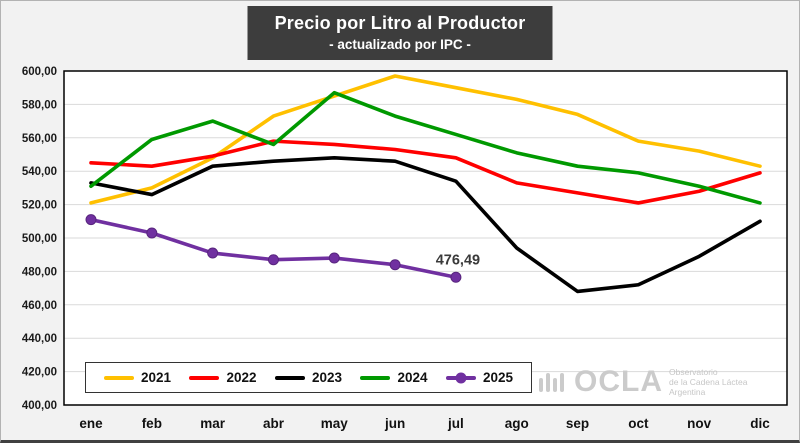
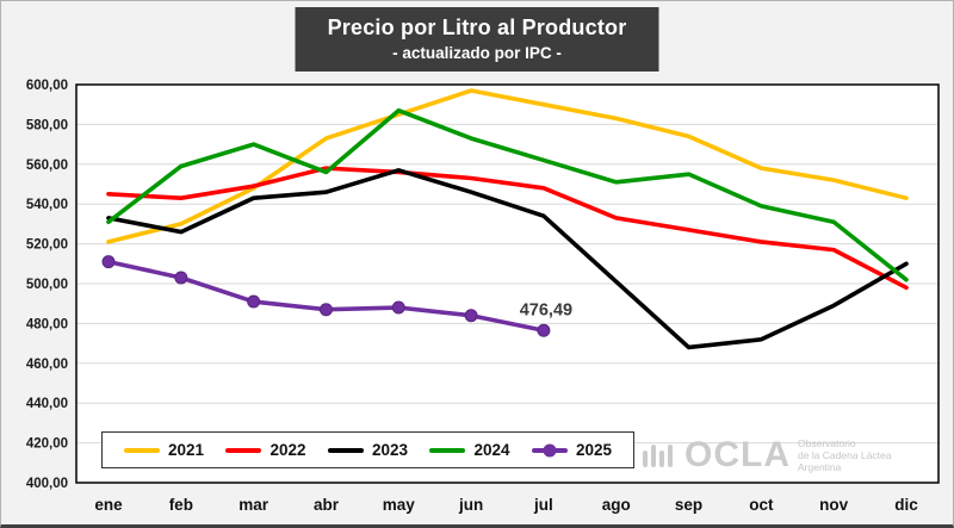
2023/may: 548 -> 557
2023/ago: 494 -> 501
2024/sep: 543 -> 555
2022/nov: 528 -> 517
2022/dic: 539 -> 498
2024/dic: 521 -> 502
